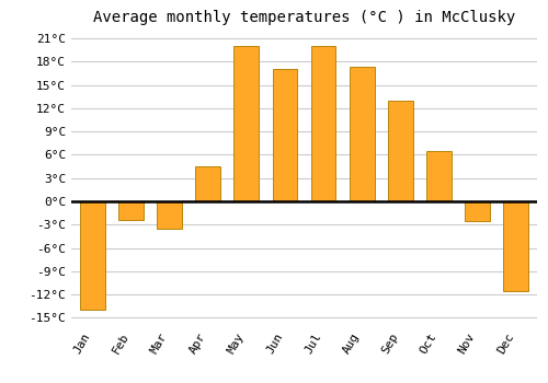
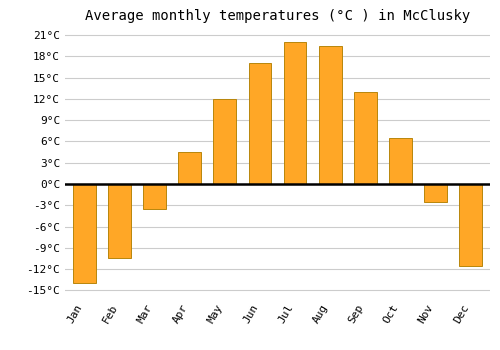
Feb: -2.4°C -> -10.5°C
May: 20.0°C -> 12.0°C
Aug: 17.4°C -> 19.5°C
